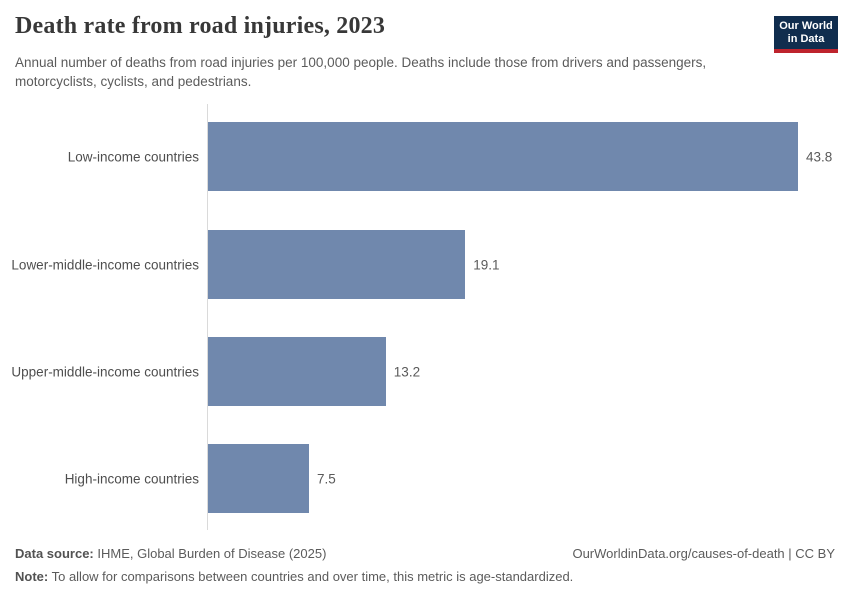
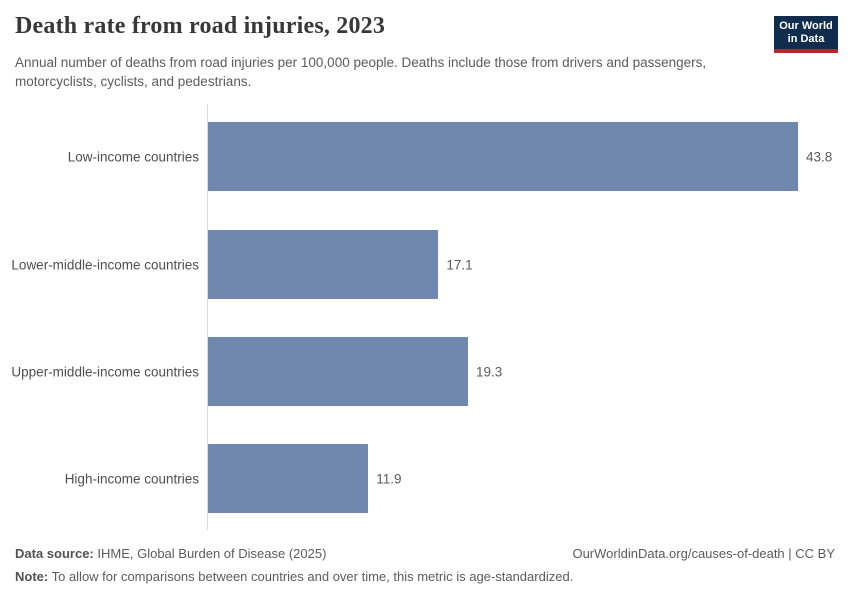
Lower-middle-income countries: 19.1 -> 17.1
Upper-middle-income countries: 13.2 -> 19.3
High-income countries: 7.5 -> 11.9
